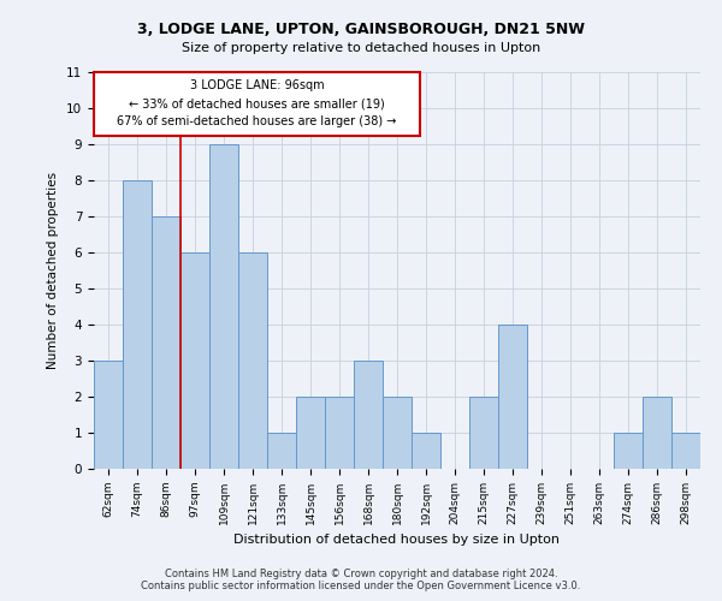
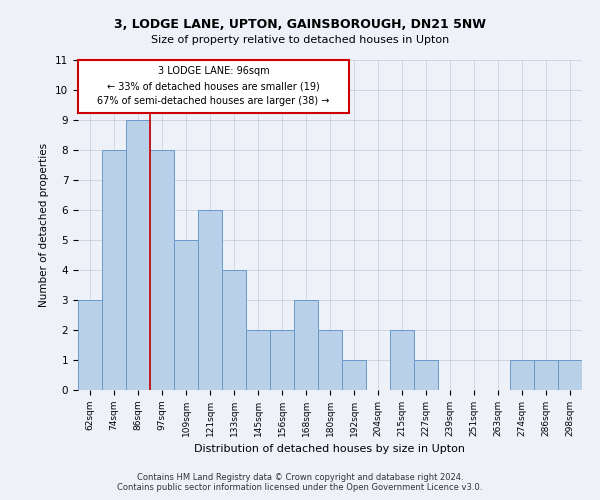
86sqm: 7 -> 9
97sqm: 6 -> 8
109sqm: 9 -> 5
133sqm: 1 -> 4
227sqm: 4 -> 1
286sqm: 2 -> 1
